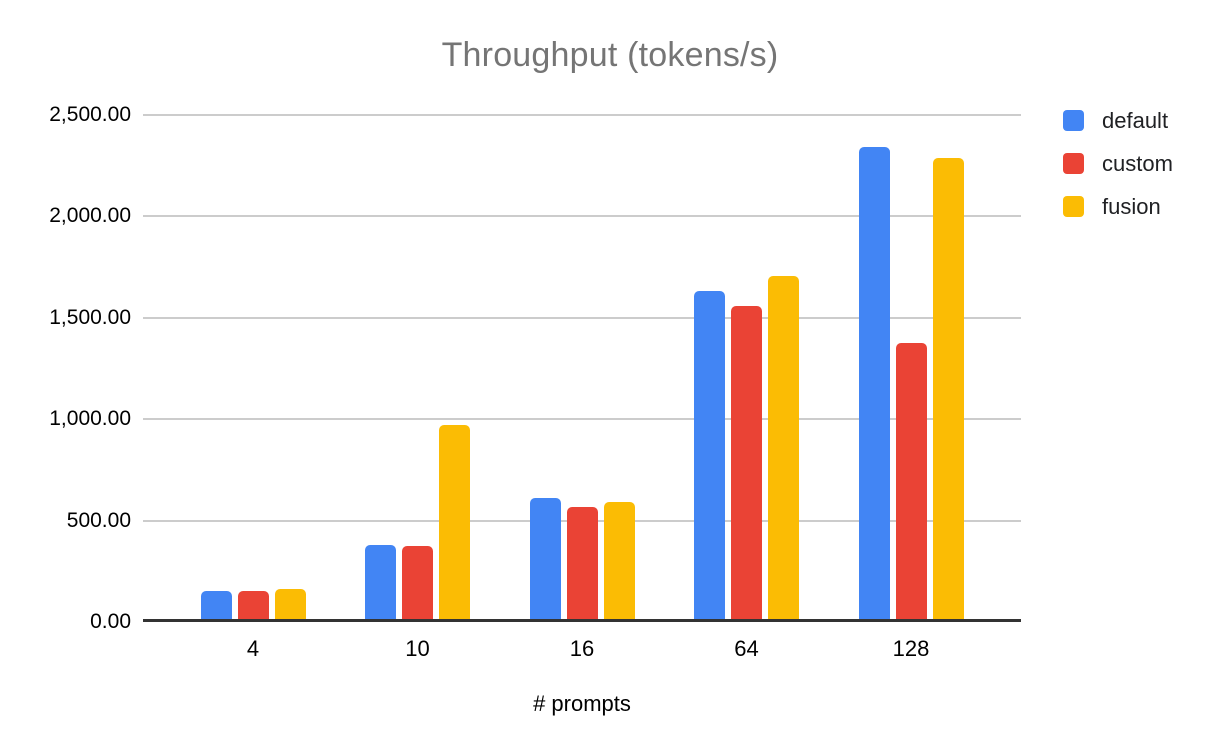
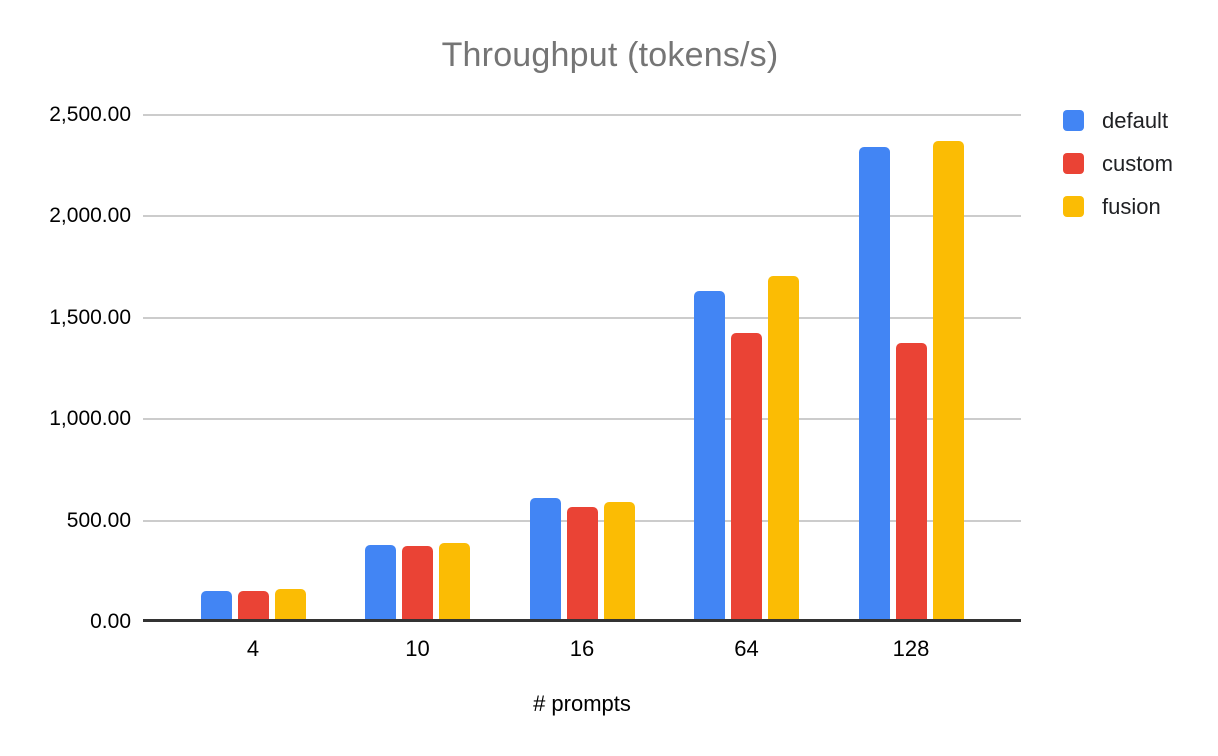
fusion/10: 970 -> 390
custom/64: 1560 -> 1420
fusion/128: 2290 -> 2370
